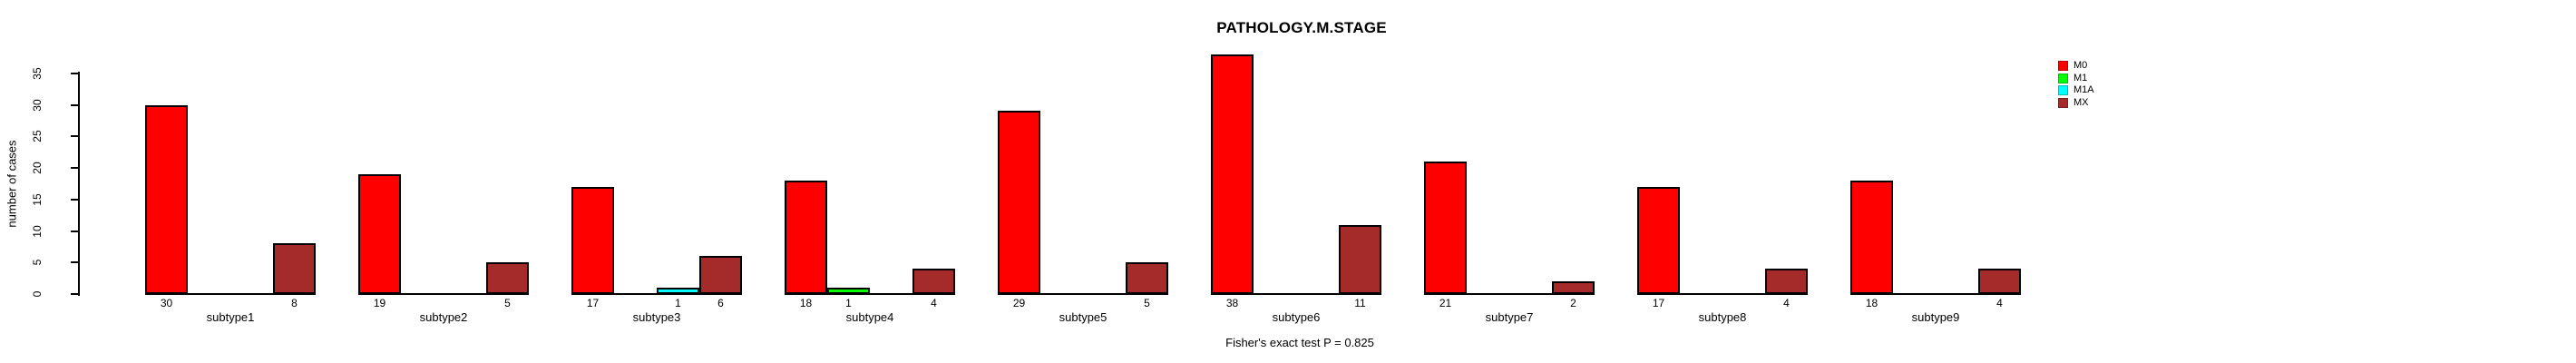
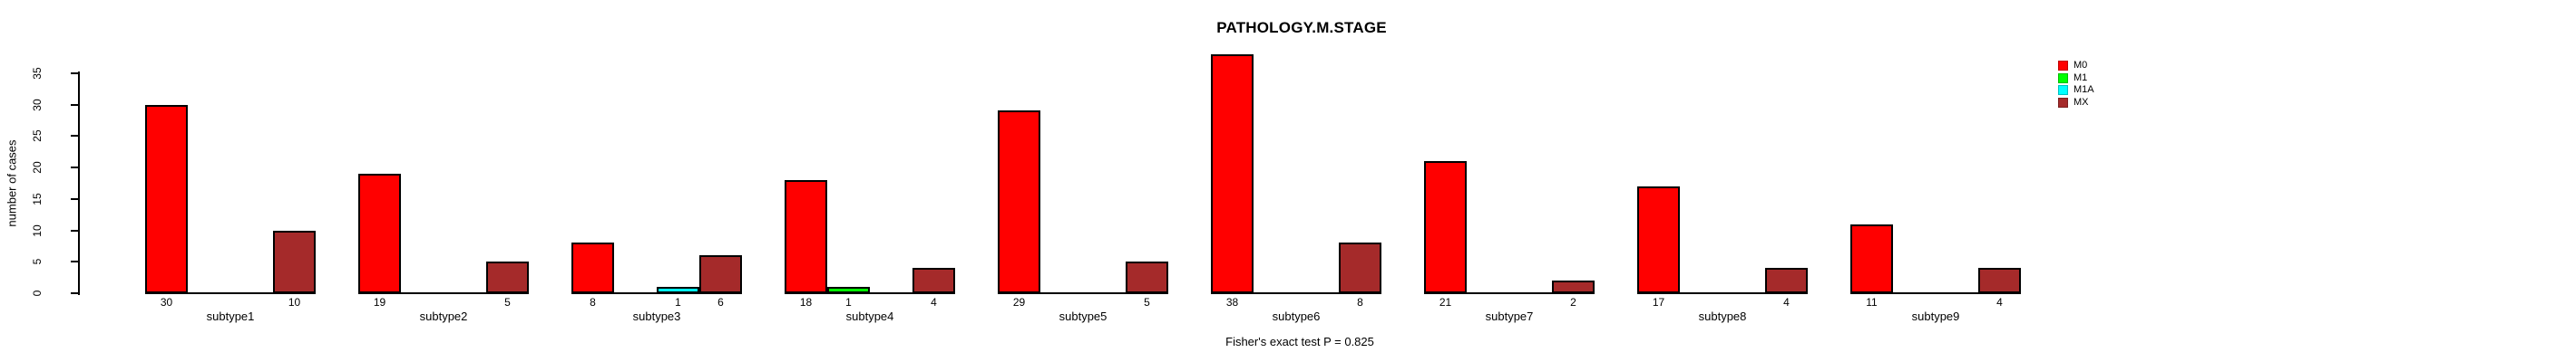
MX/subtype1: 8 -> 10
M0/subtype3: 17 -> 8
MX/subtype6: 11 -> 8
M0/subtype9: 18 -> 11
